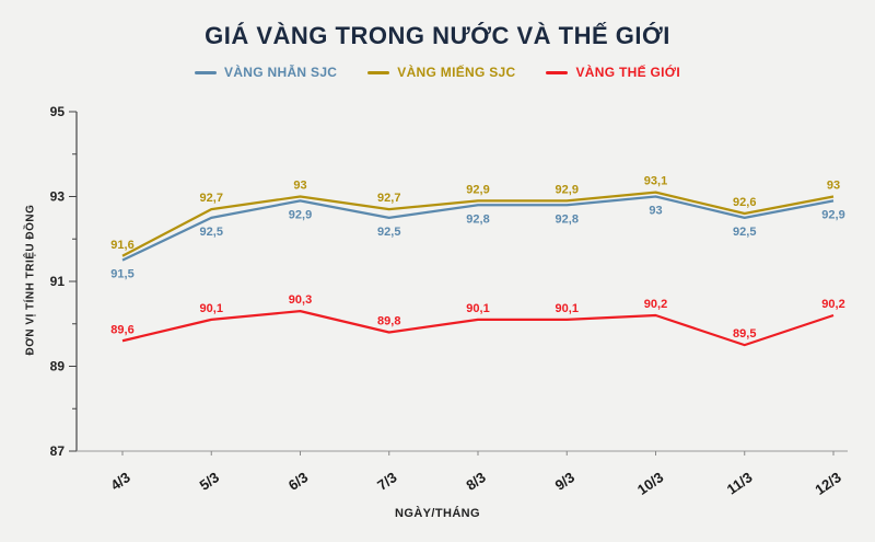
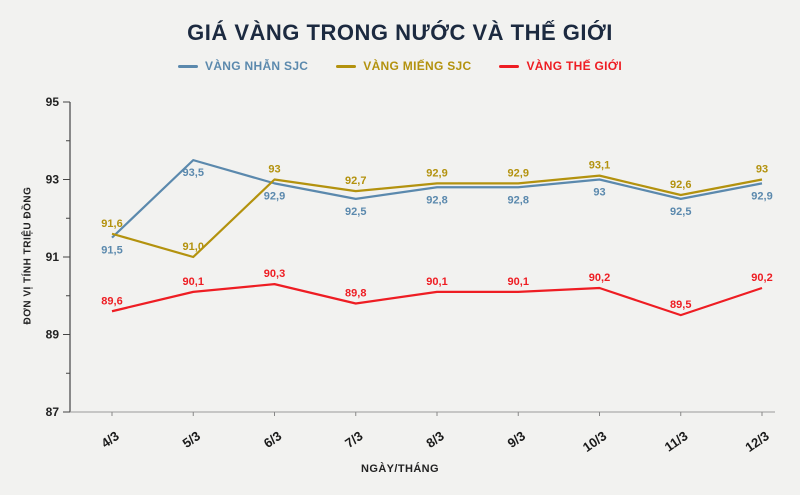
VÀNG NHẪN SJC/5/3: 92,5 -> 93,5
VÀNG MIẾNG SJC/5/3: 92,7 -> 91,0
